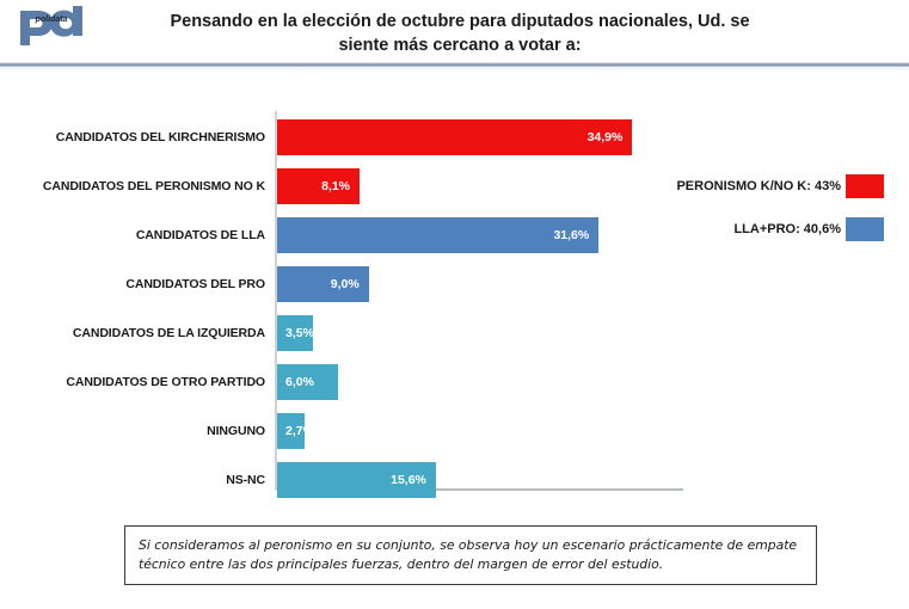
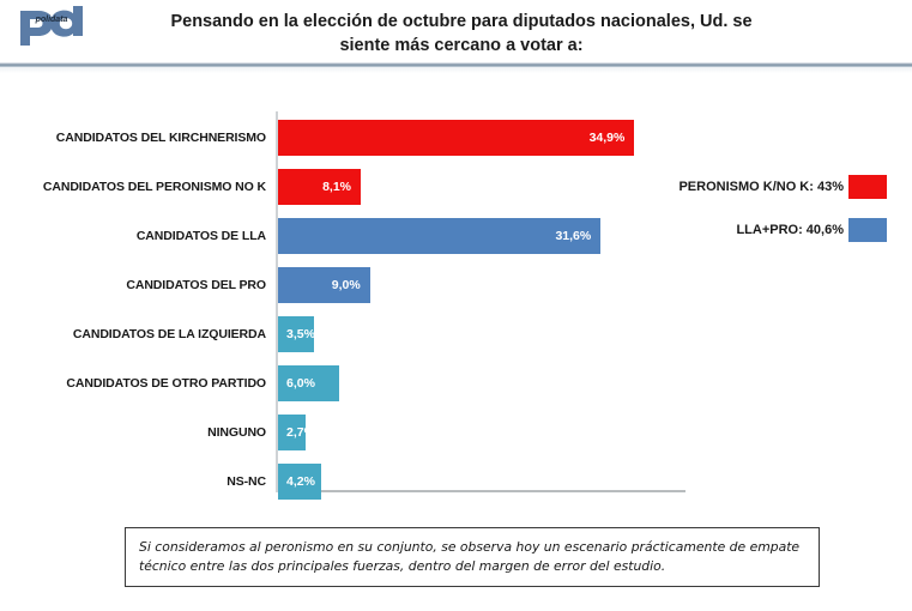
NS-NC: 15,6% -> 4,2%
